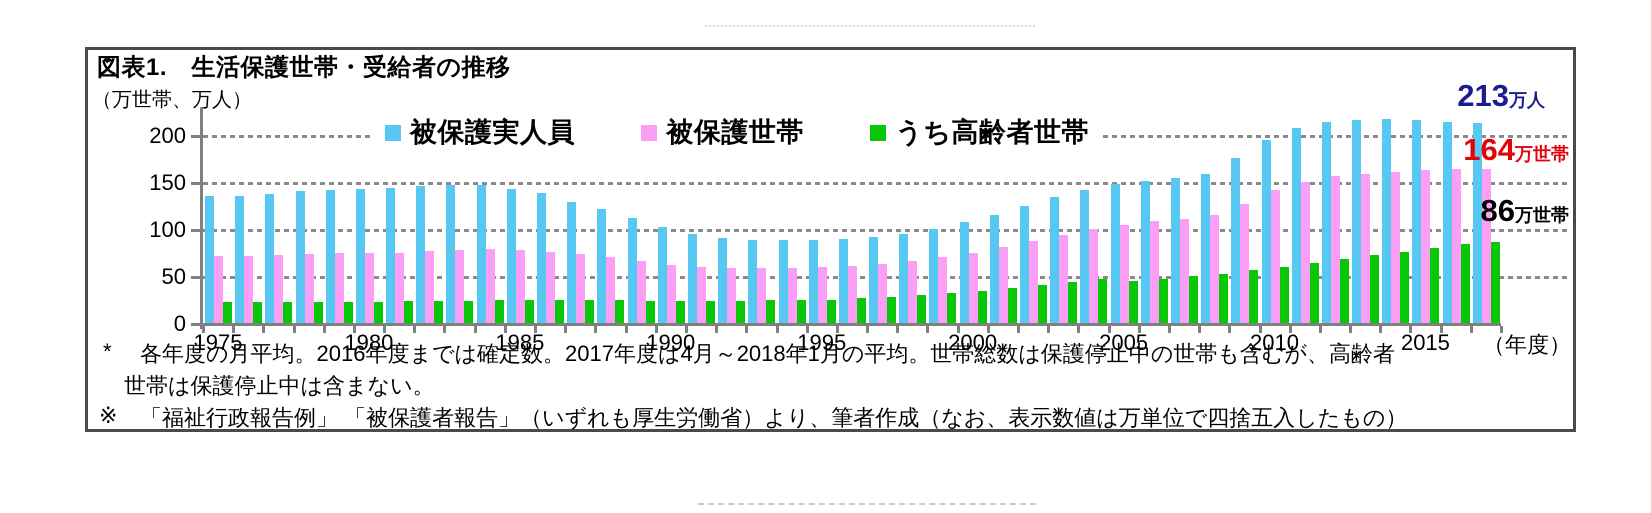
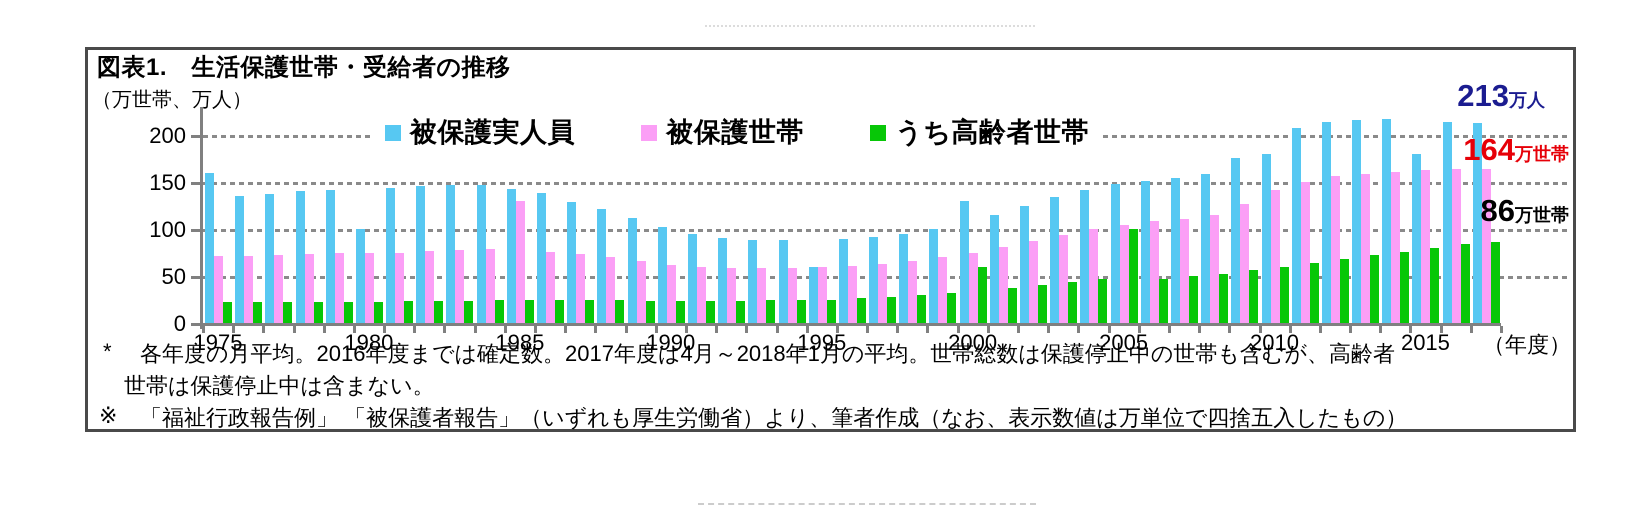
被保護実人員/1975: 140 -> 160
被保護実人員/1980: 140 -> 100
被保護世帯/1985: 80 -> 130
被保護実人員/1995: 90 -> 60
被保護実人員/2000: 110 -> 130
うち高齢者世帯/2000: 30 -> 60
うち高齢者世帯/2005: 40 -> 100
被保護実人員/2010: 200 -> 180
被保護実人員/2015: 220 -> 180
